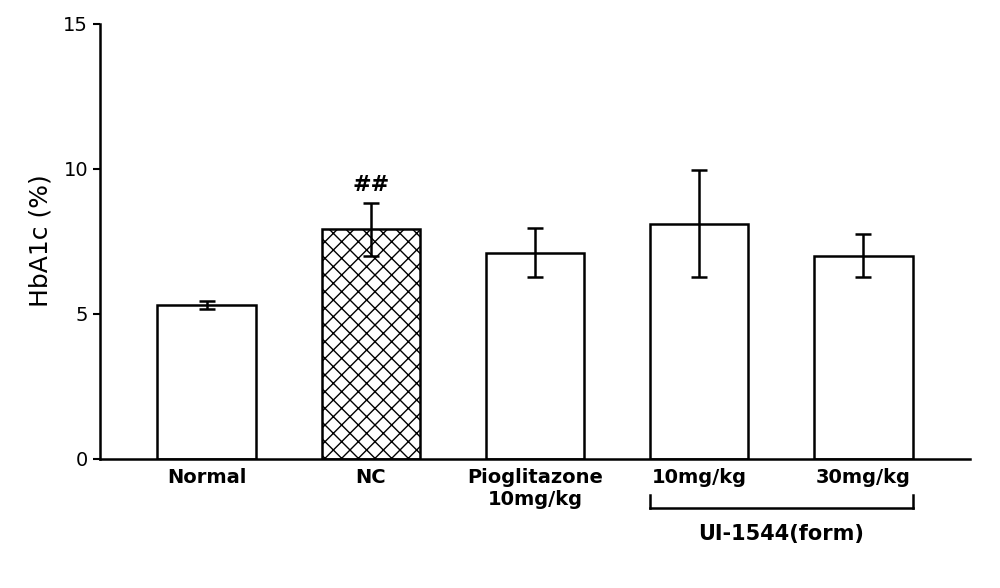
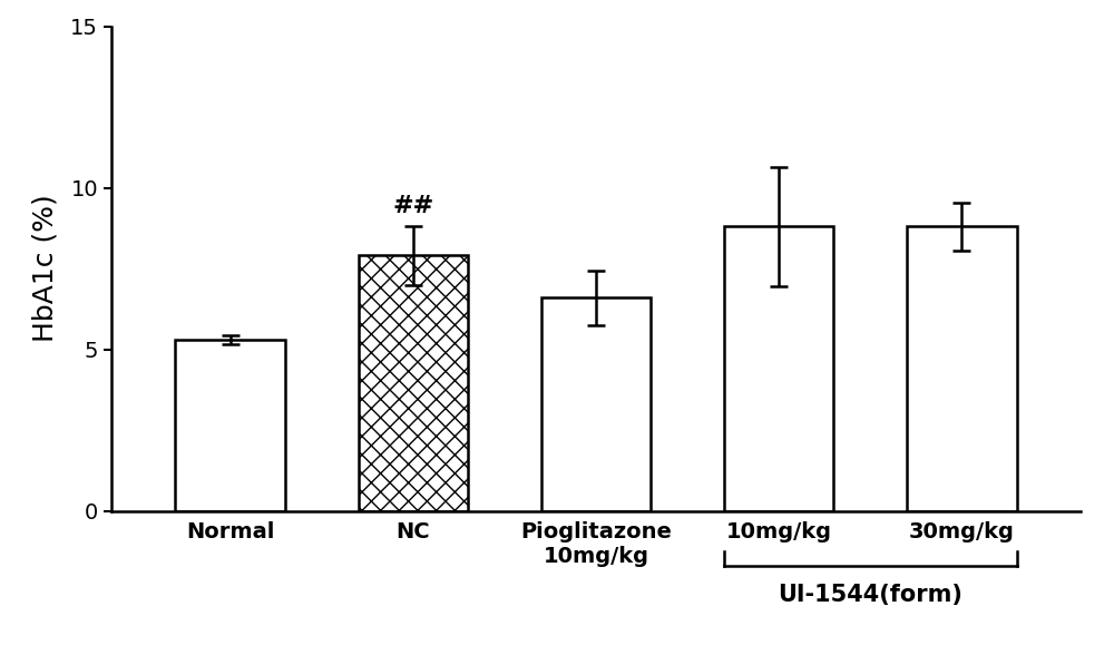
Pioglitazone 10mg/kg: 7.1 -> 6.6
10mg/kg: 8.1 -> 8.8
30mg/kg: 7.0 -> 8.8
